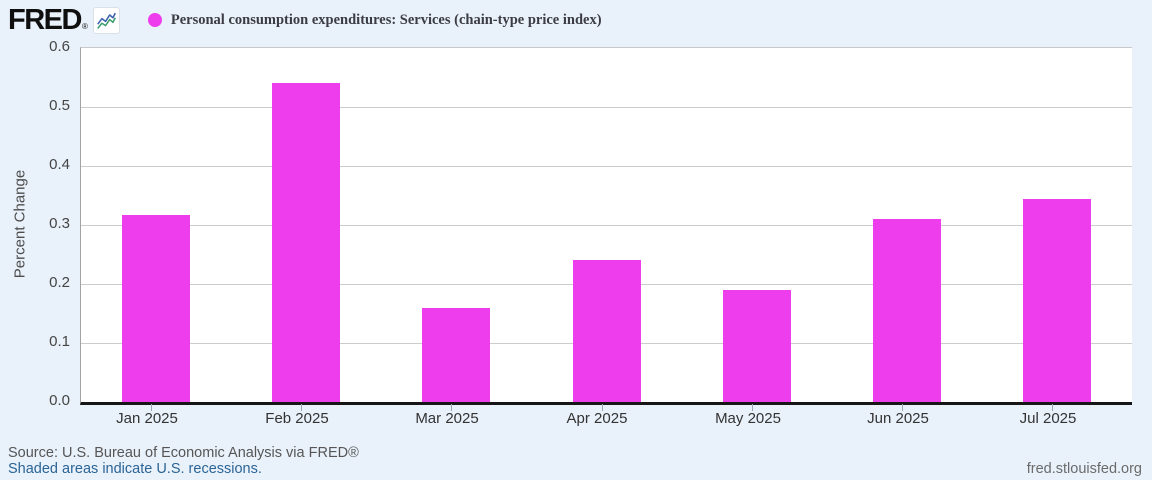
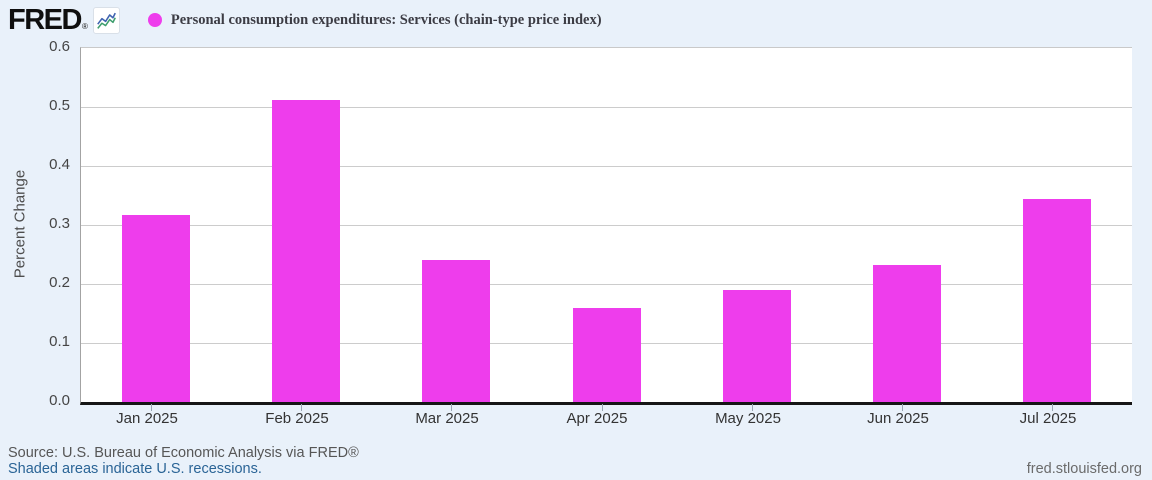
Feb 2025: 0.54 -> 0.51
Mar 2025: 0.16 -> 0.24
Apr 2025: 0.24 -> 0.16
Jun 2025: 0.31 -> 0.23
